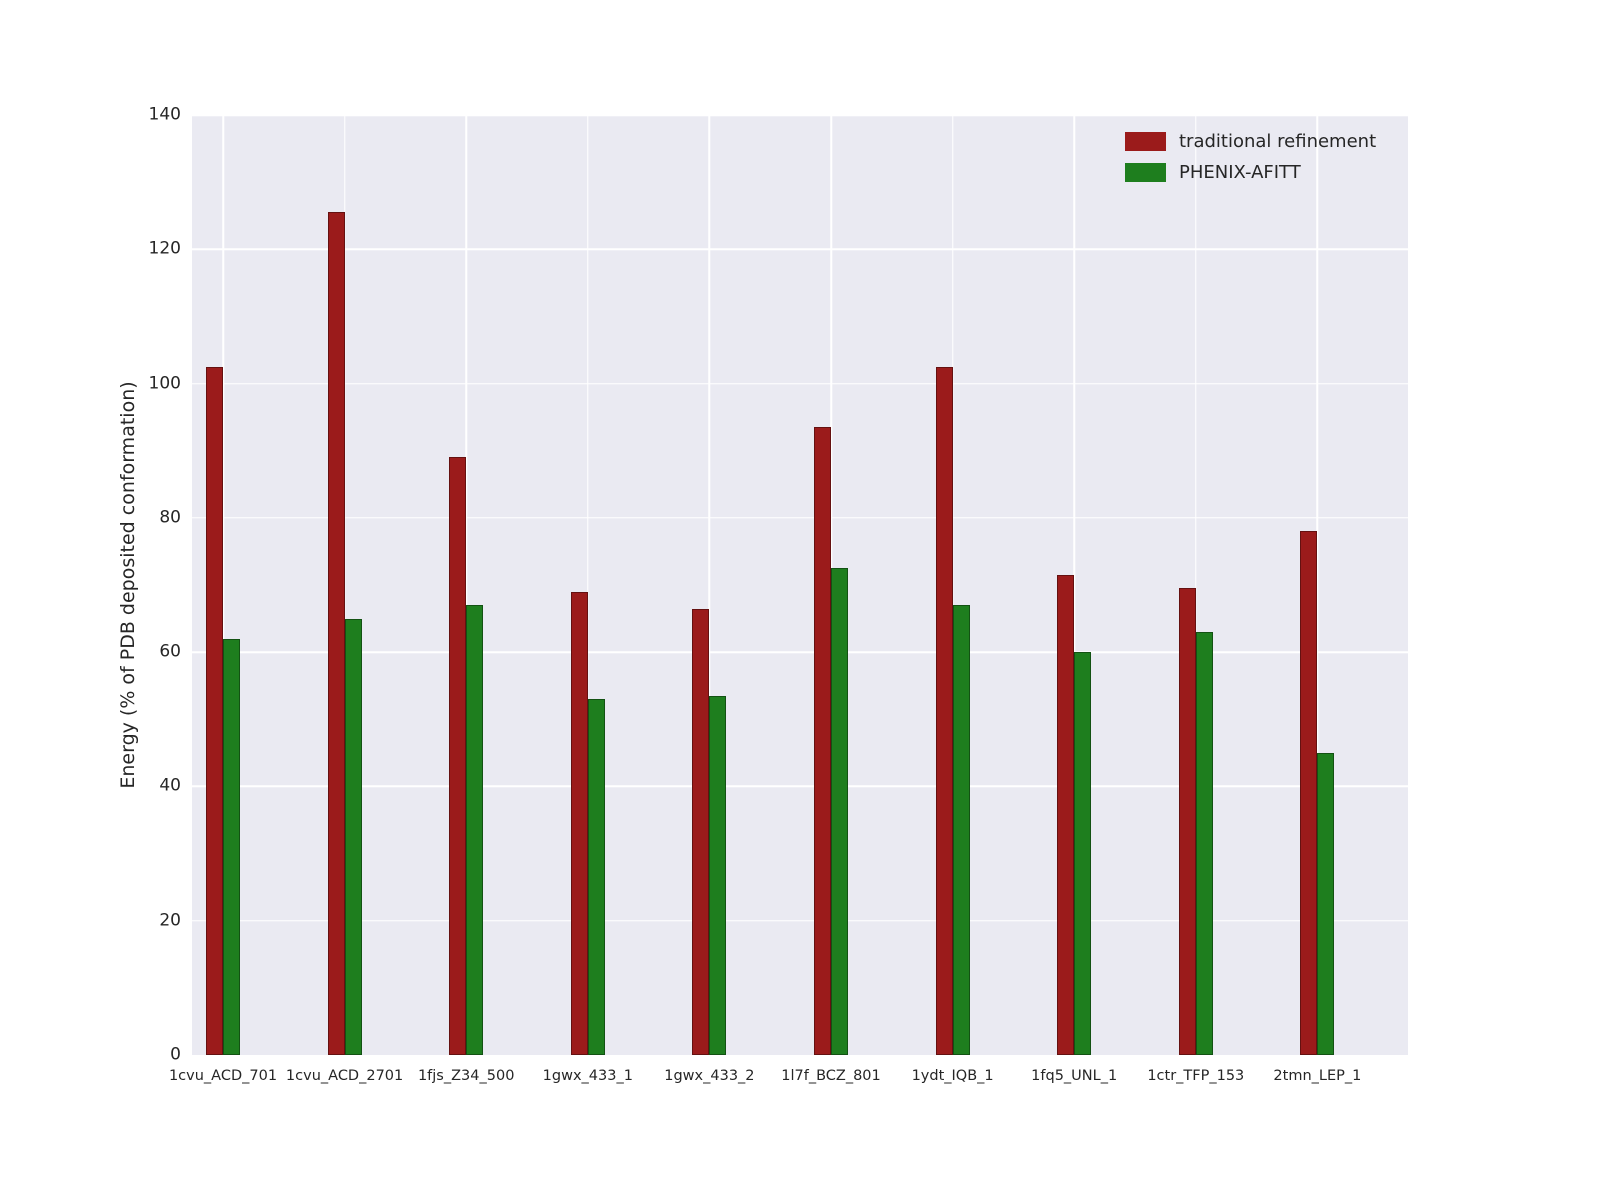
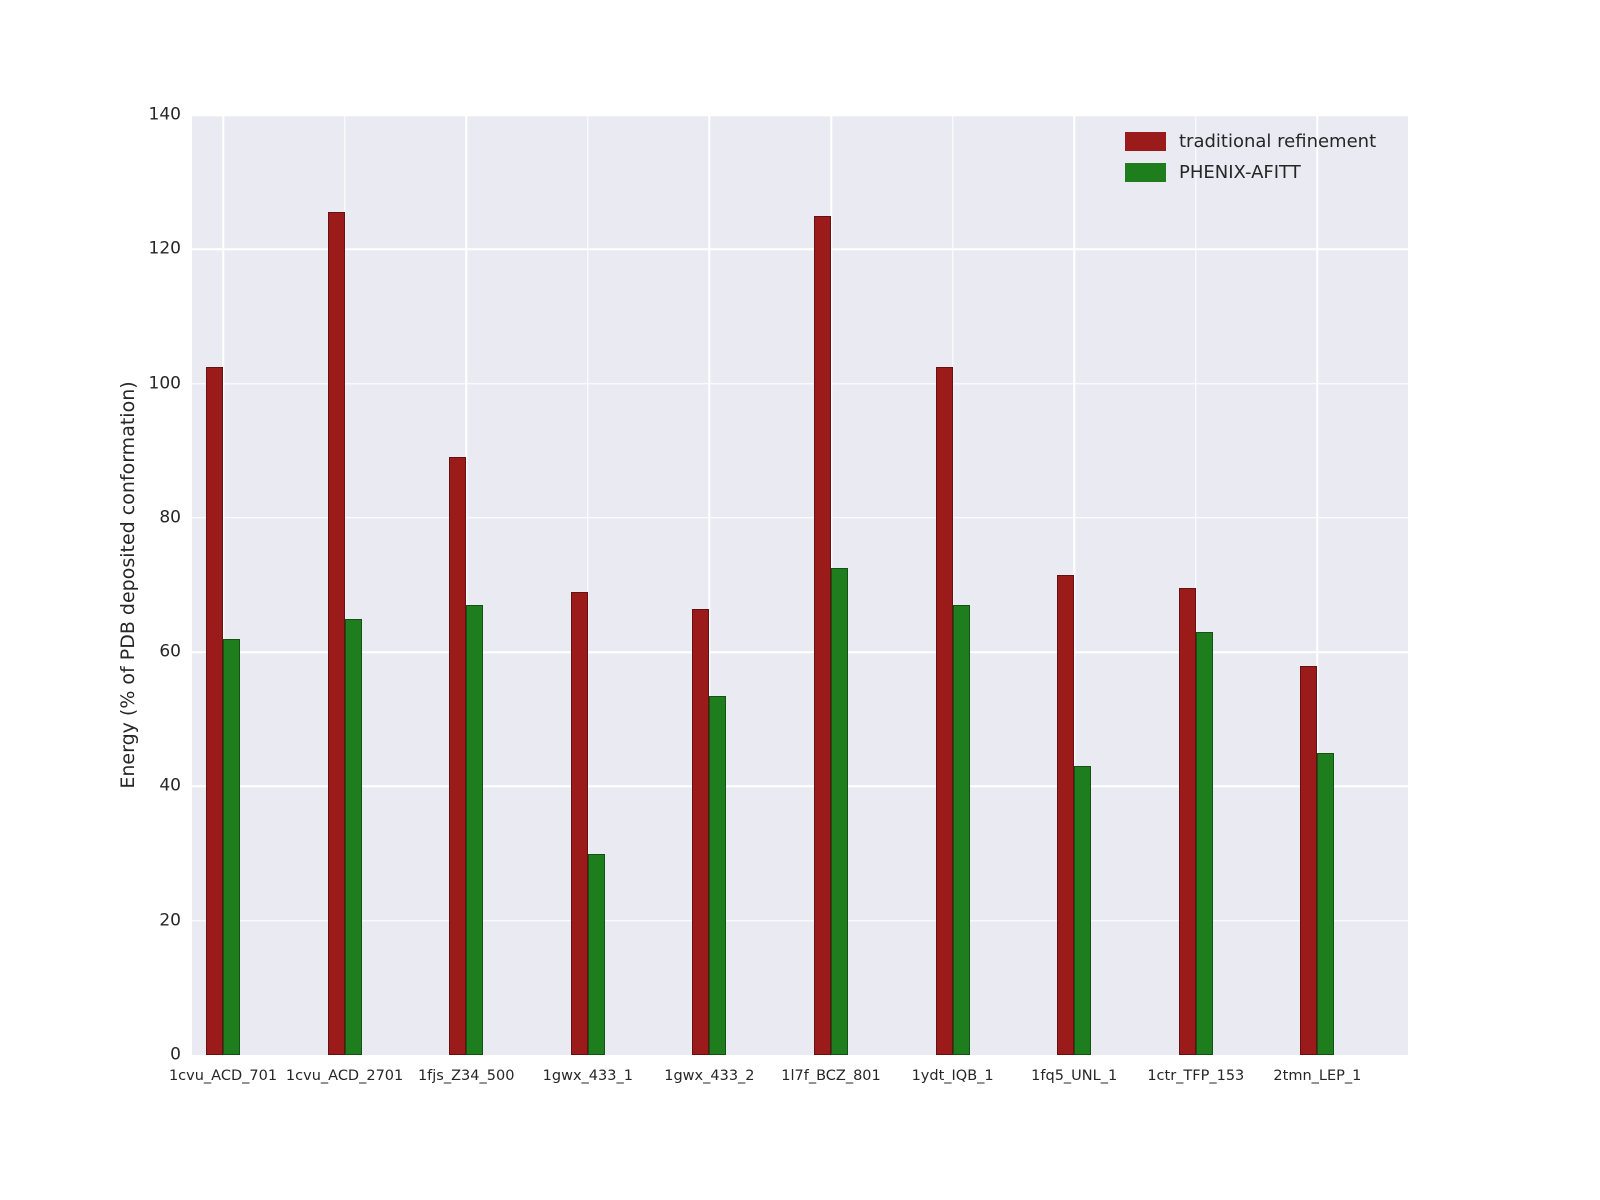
PHENIX-AFITT/1gwx_433_1: 53 -> 30
traditional refinement/1l7f_BCZ_801: 94 -> 125
PHENIX-AFITT/1fq5_UNL_1: 60 -> 43
traditional refinement/2tmn_LEP_1: 78 -> 58
